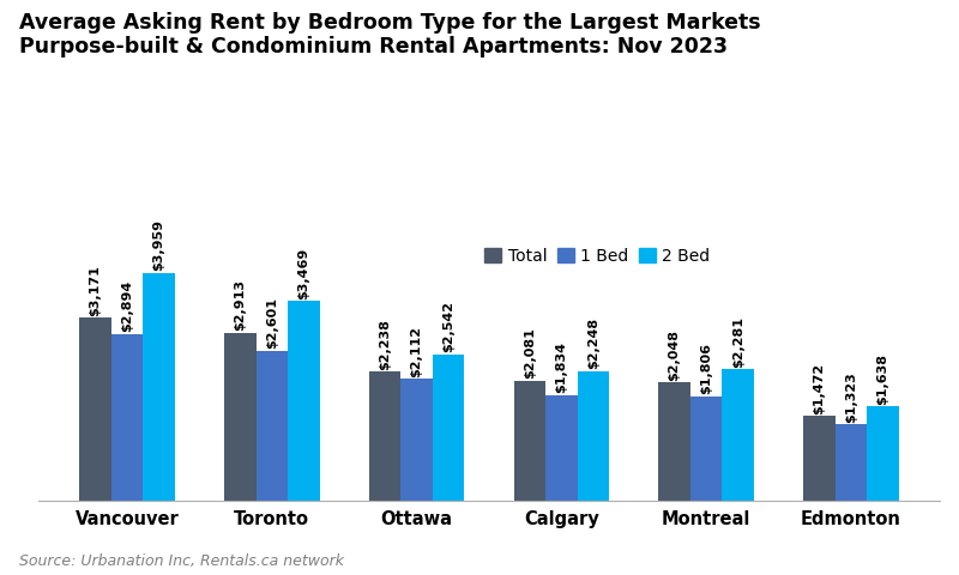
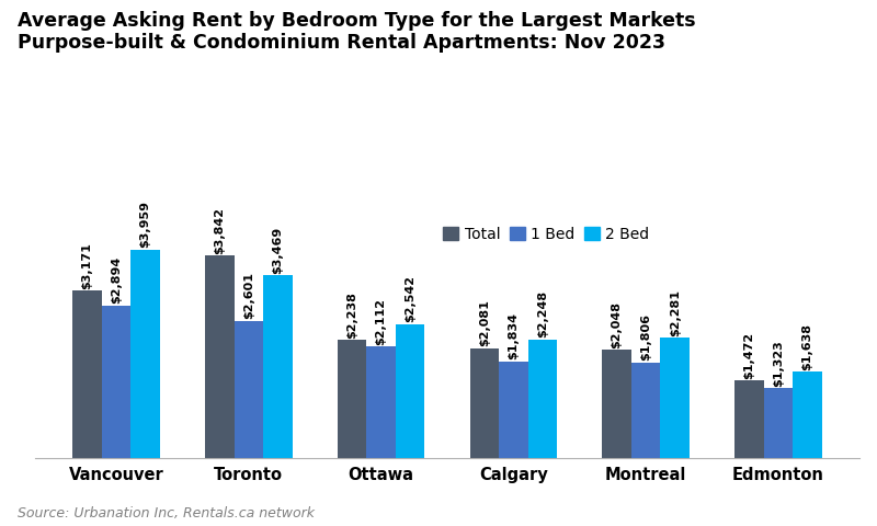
Total/Toronto: $2,913 -> $3,842
